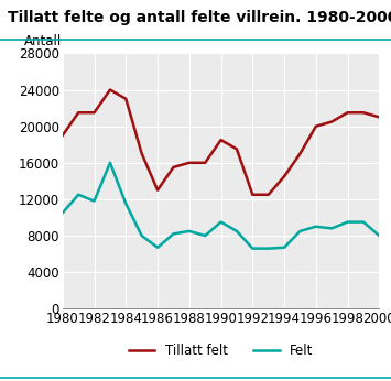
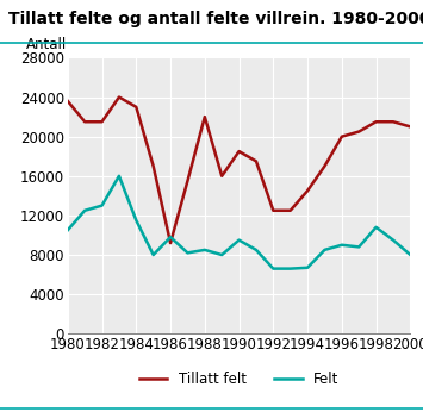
Tillatt felt/1980: 19000 -> 23600
Felt/1982: 11800 -> 13000
Tillatt felt/1986: 13000 -> 9200
Felt/1986: 6700 -> 9800
Tillatt felt/1988: 16000 -> 22000
Felt/1998: 9500 -> 10800
